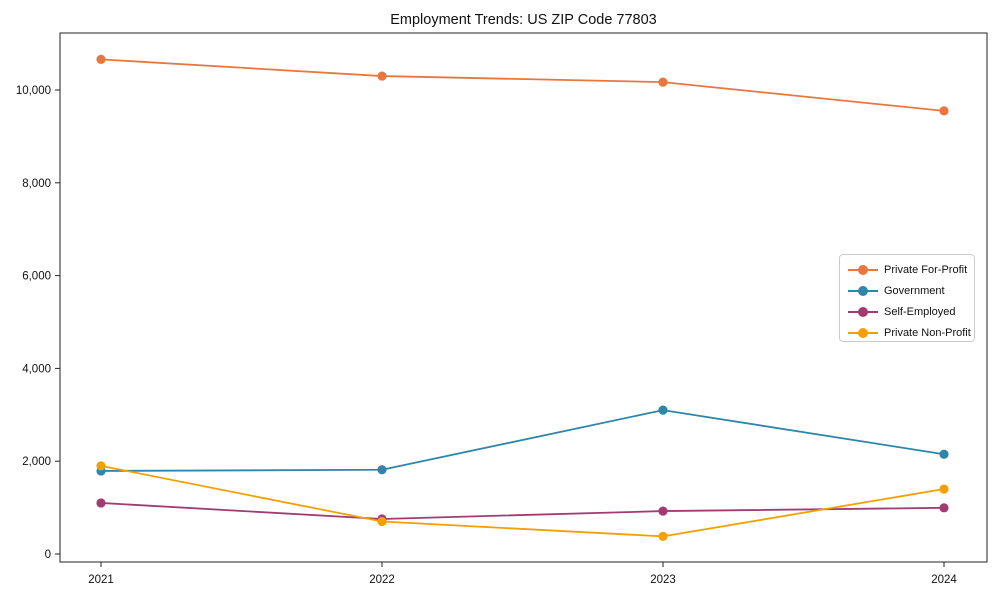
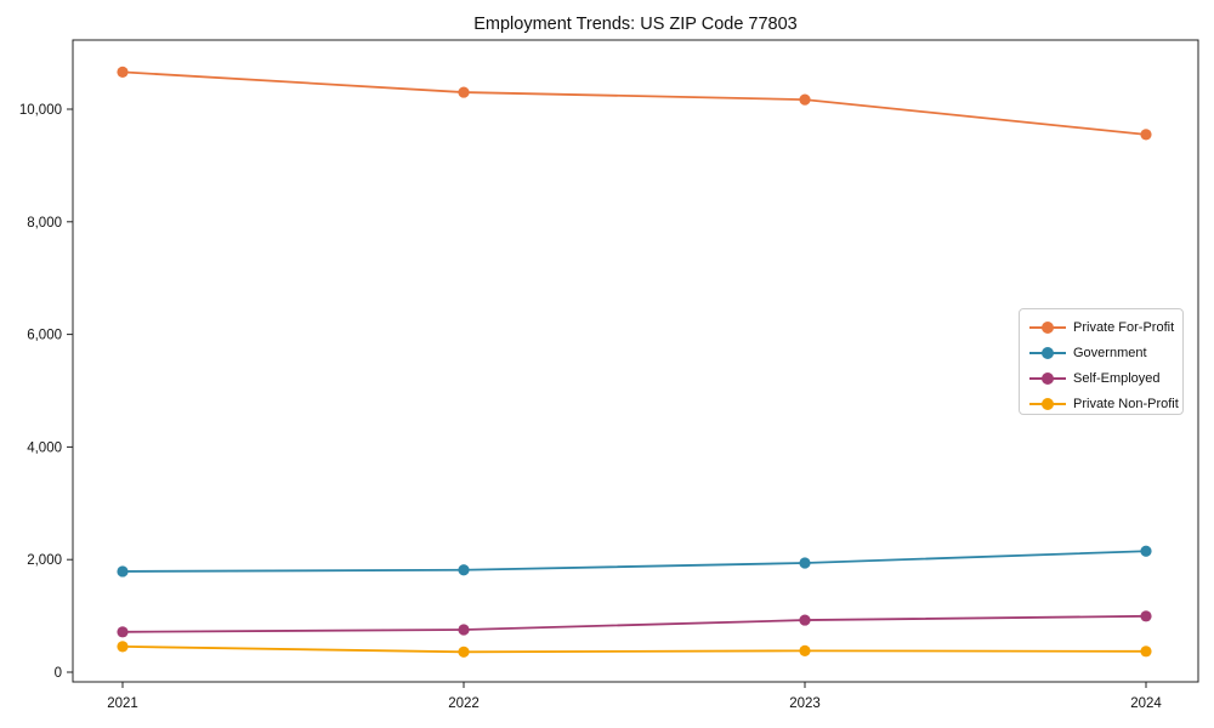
Self-Employed/2021: 1100 -> 700
Private Non-Profit/2021: 1900 -> 500
Private Non-Profit/2022: 700 -> 400
Government/2023: 3100 -> 1900
Private Non-Profit/2024: 1400 -> 400
